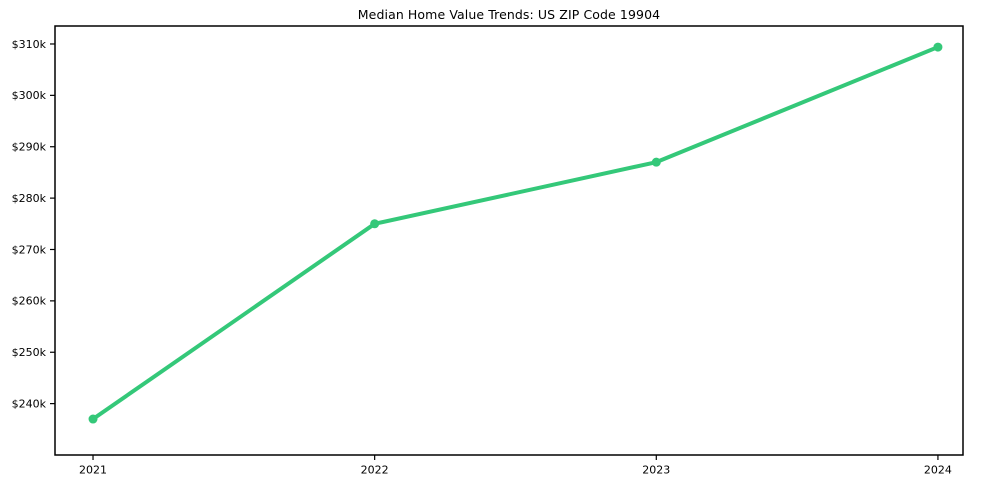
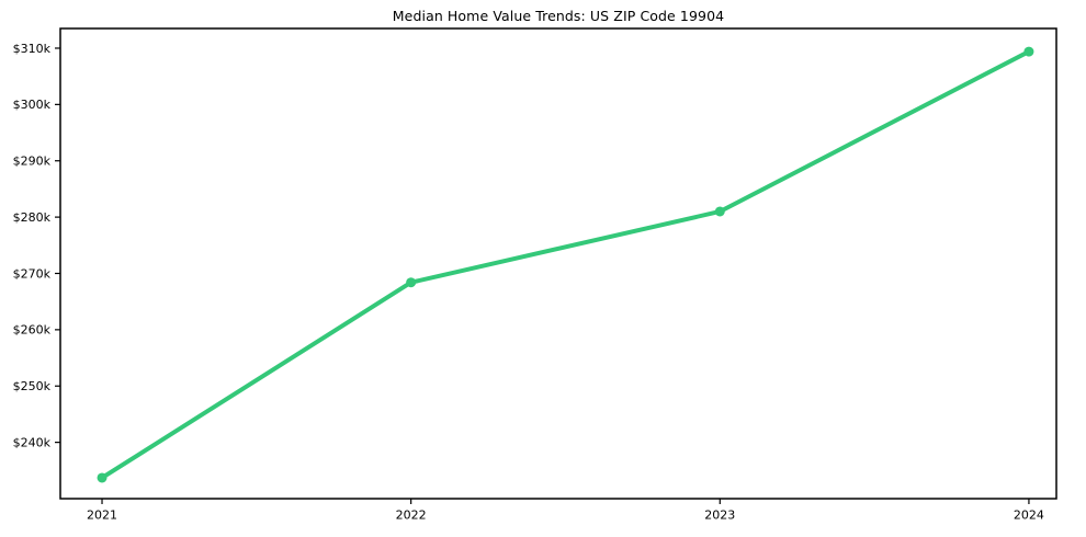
2021: $237k -> $234k
2022: $275k -> $268k
2023: $287k -> $281k
